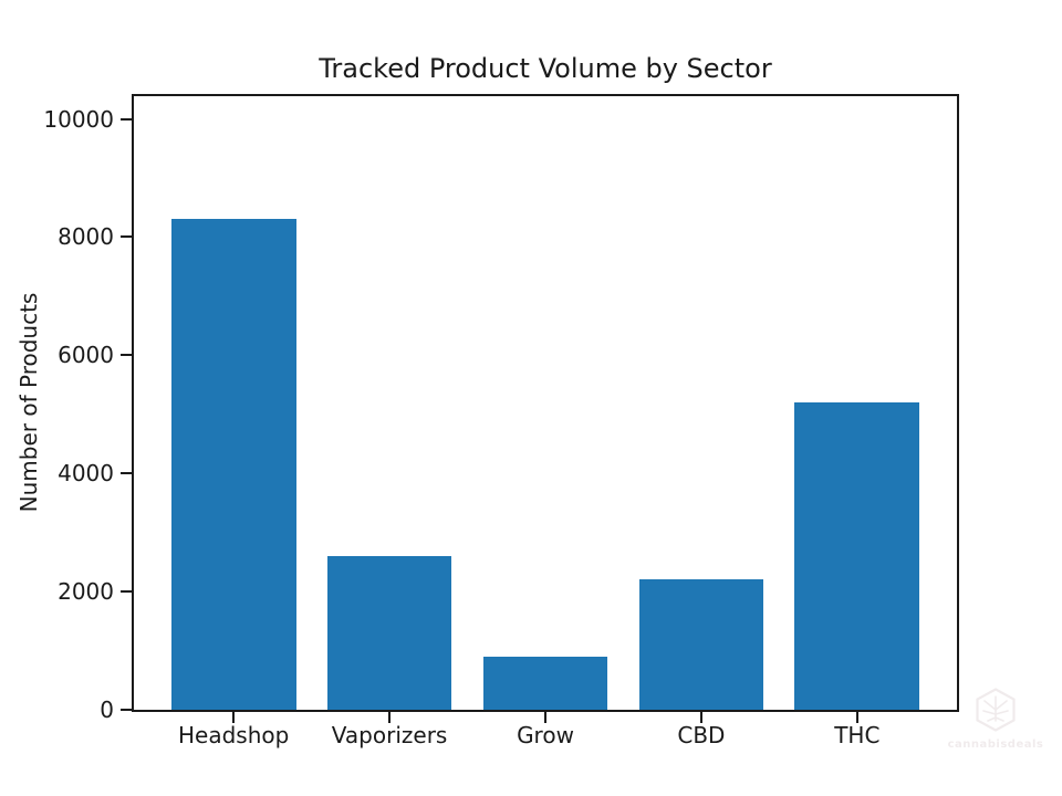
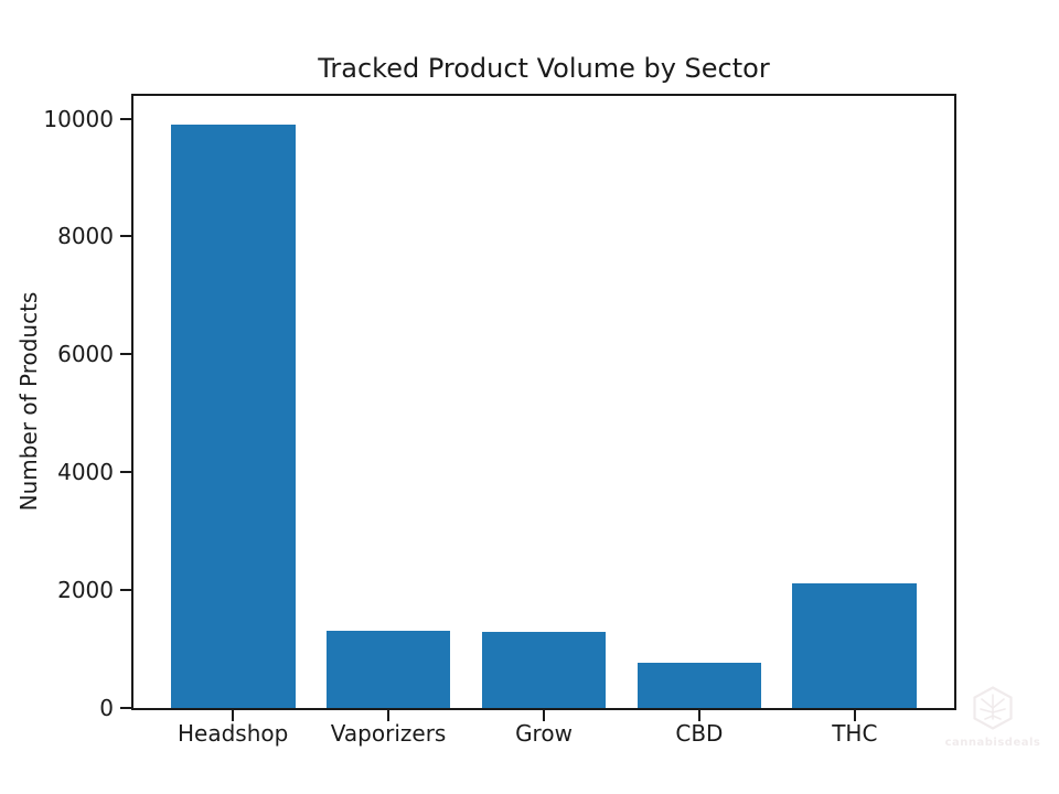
Headshop: 8300 -> 9900
Vaporizers: 2600 -> 1300
Grow: 900 -> 1300
CBD: 2200 -> 800
THC: 5200 -> 2100
